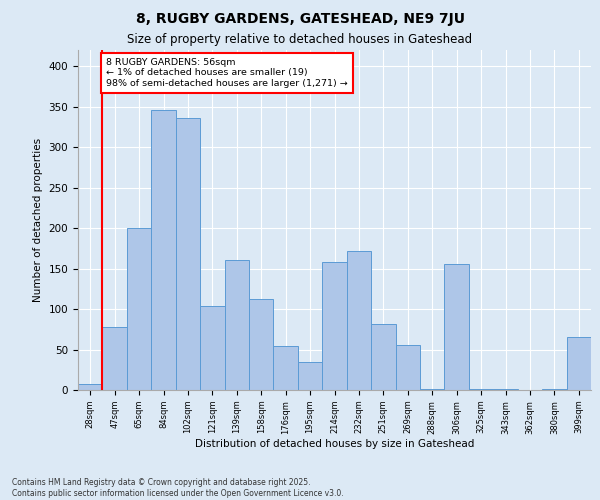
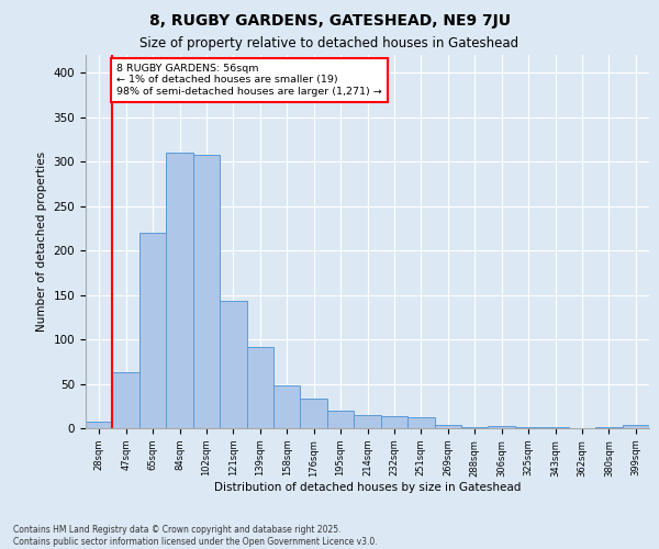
47sqm: 78 -> 63
65sqm: 200 -> 220
84sqm: 346 -> 310
102sqm: 336 -> 308
121sqm: 104 -> 143
139sqm: 160 -> 92
158sqm: 112 -> 48
176sqm: 54 -> 33
195sqm: 34 -> 20
214sqm: 158 -> 15
232sqm: 172 -> 13
251sqm: 82 -> 12
269sqm: 56 -> 4
306sqm: 156 -> 2
399sqm: 66 -> 4
